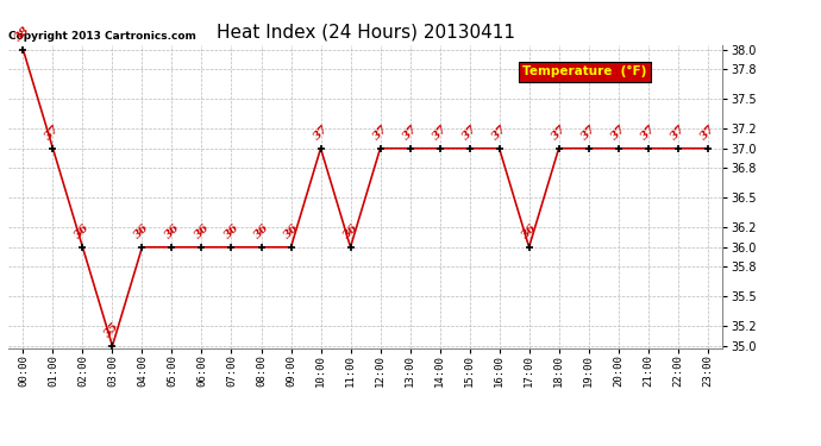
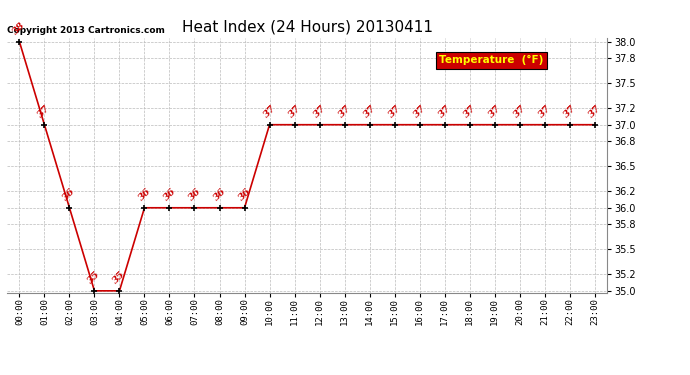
04:00: 36 -> 35
11:00: 36 -> 37
17:00: 36 -> 37
